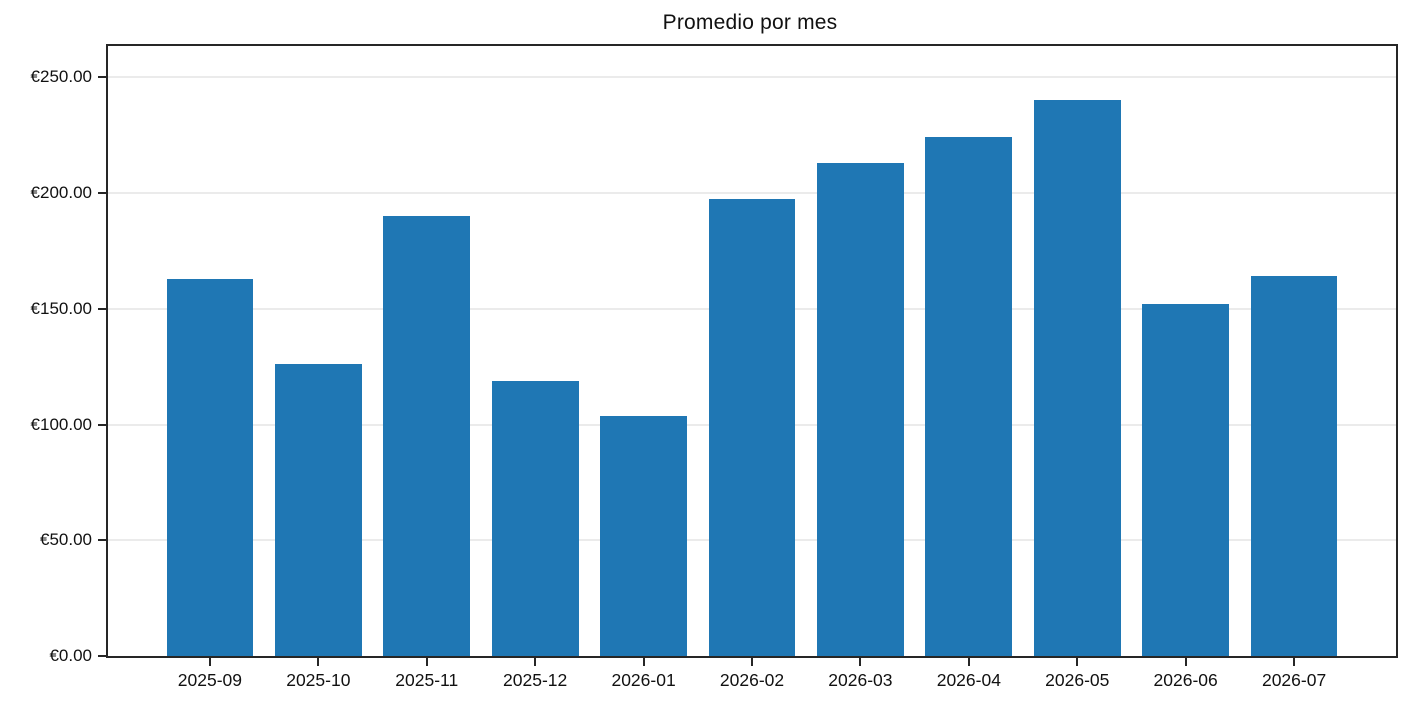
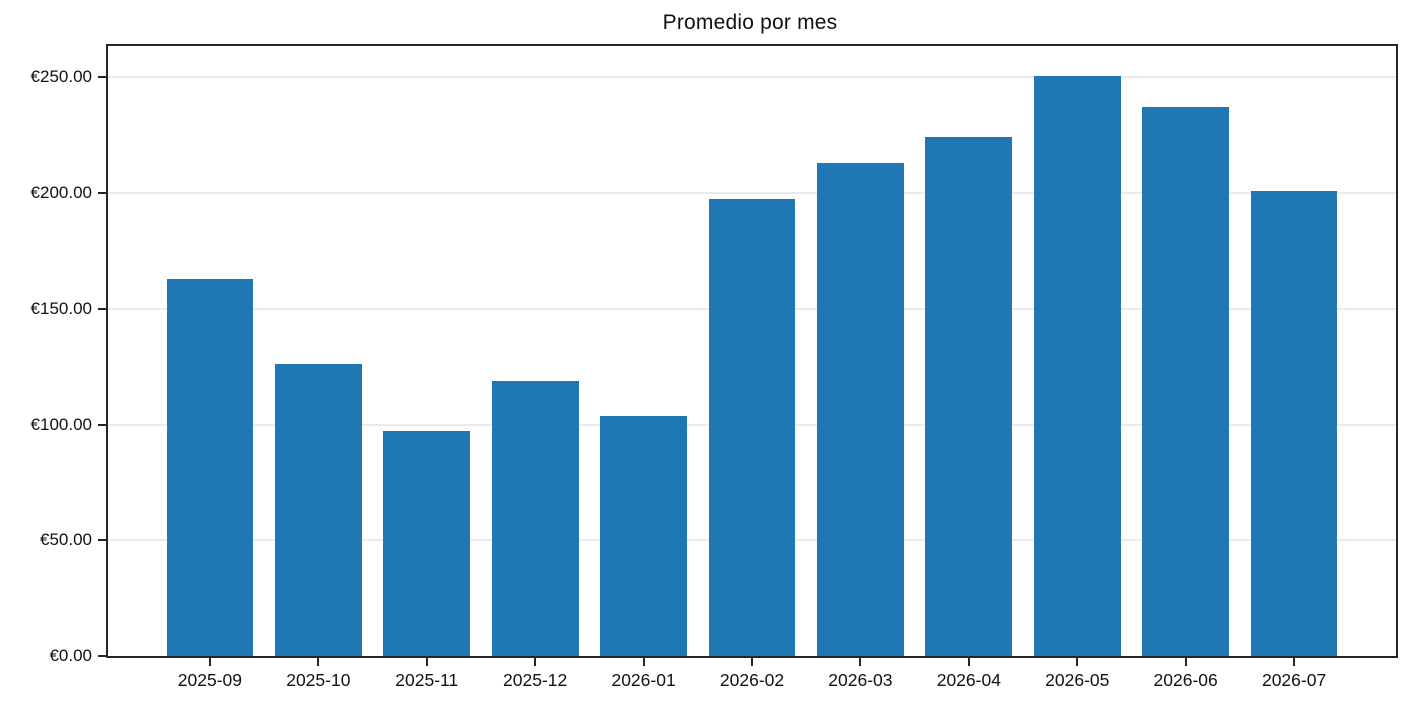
2025-11: €190 -> €97
2026-05: €240 -> €250
2026-06: €152 -> €237
2026-07: €164 -> €201
